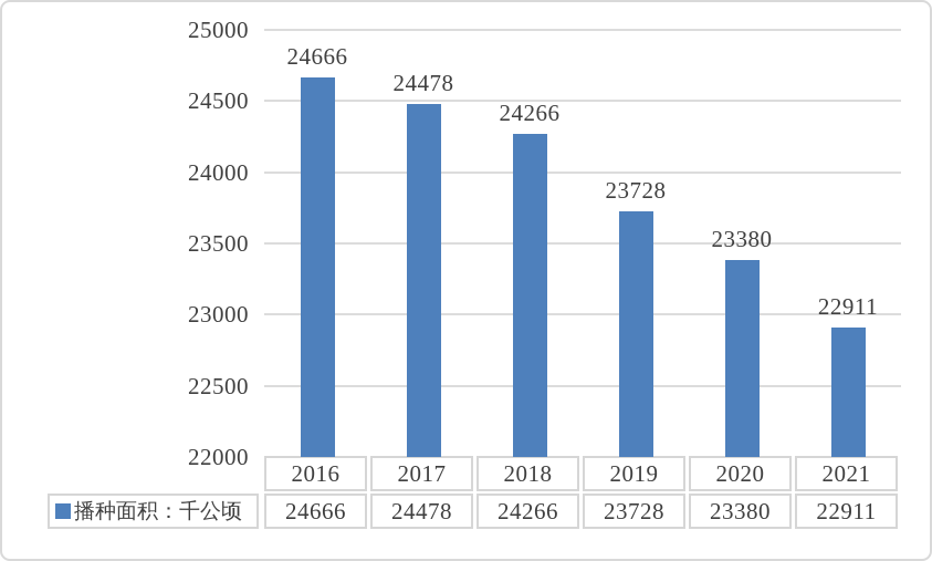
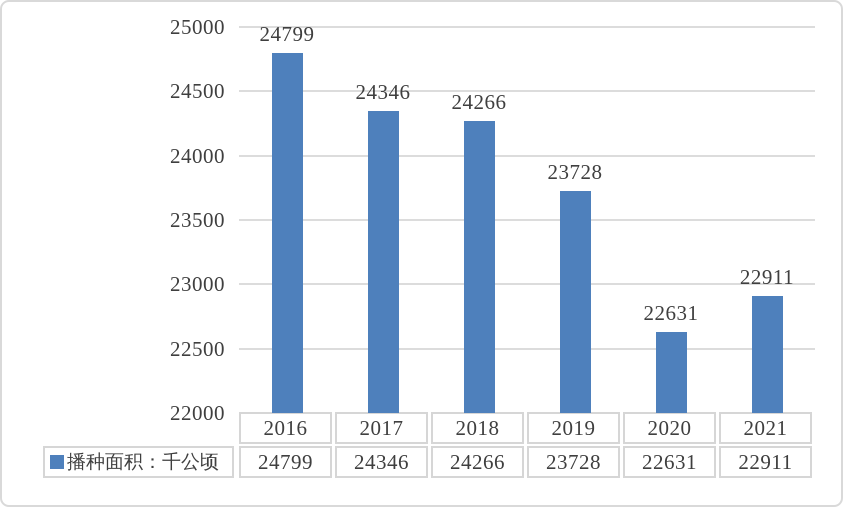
2016: 24666 -> 24799
2017: 24478 -> 24346
2020: 23380 -> 22631
